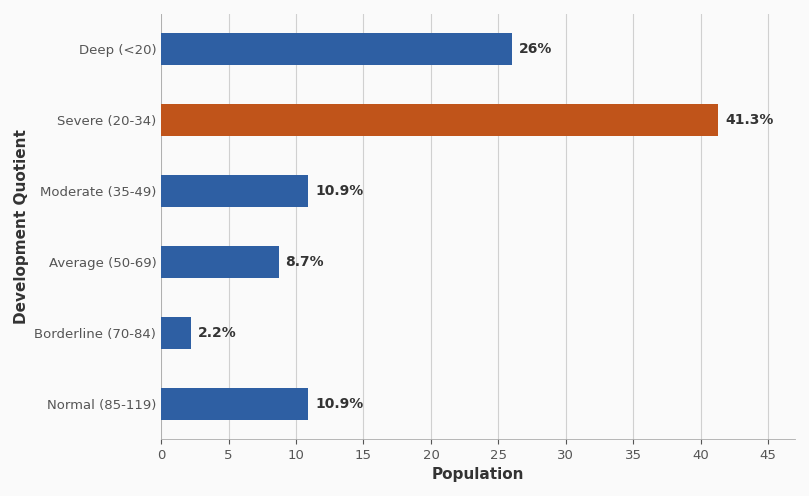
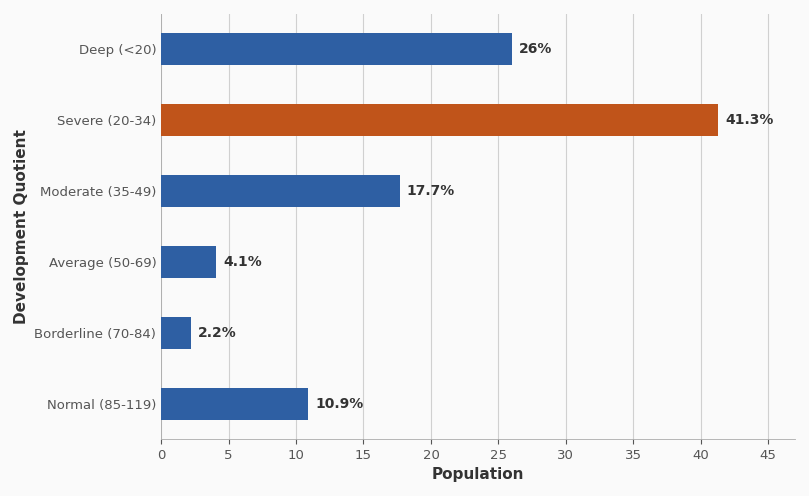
Moderate (35-49): 10.9% -> 17.7%
Average (50-69): 8.7% -> 4.1%
